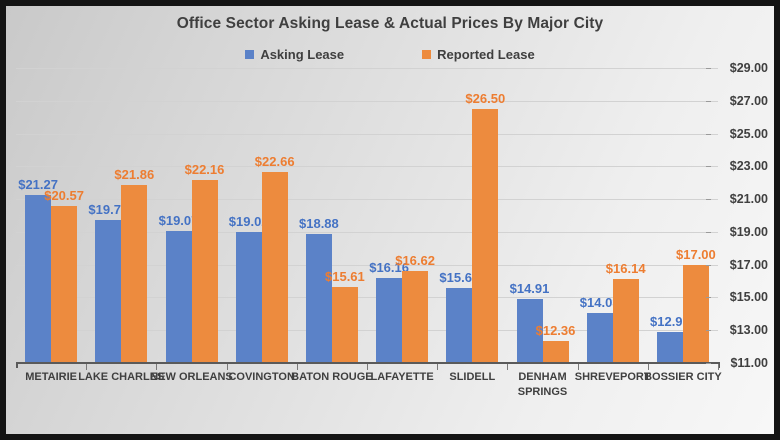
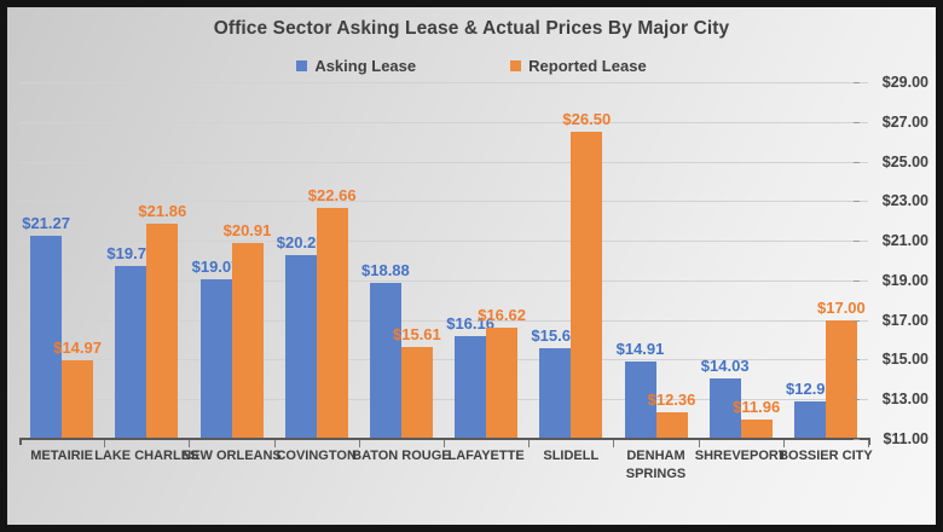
Reported Lease/METAIRIE: $20.57 -> $14.97
Reported Lease/NEW ORLEANS: $22.16 -> $20.91
Asking Lease/COVINGTON: $19.02 -> $20.25
Reported Lease/SHREVEPORT: $16.14 -> $11.96
